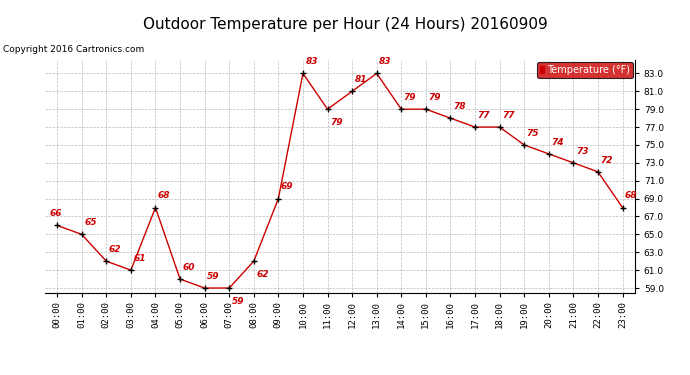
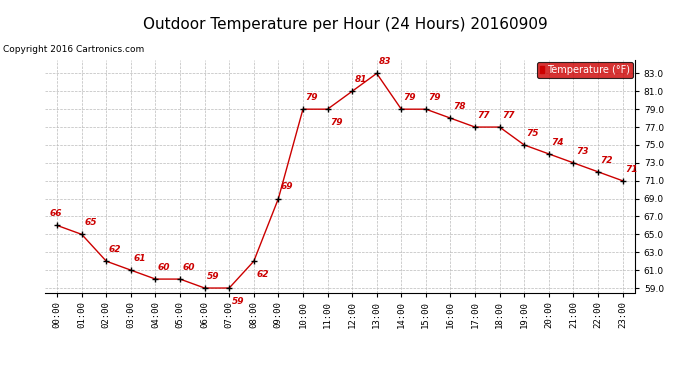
04:00: 68 -> 60
10:00: 83 -> 79
23:00: 68 -> 71
